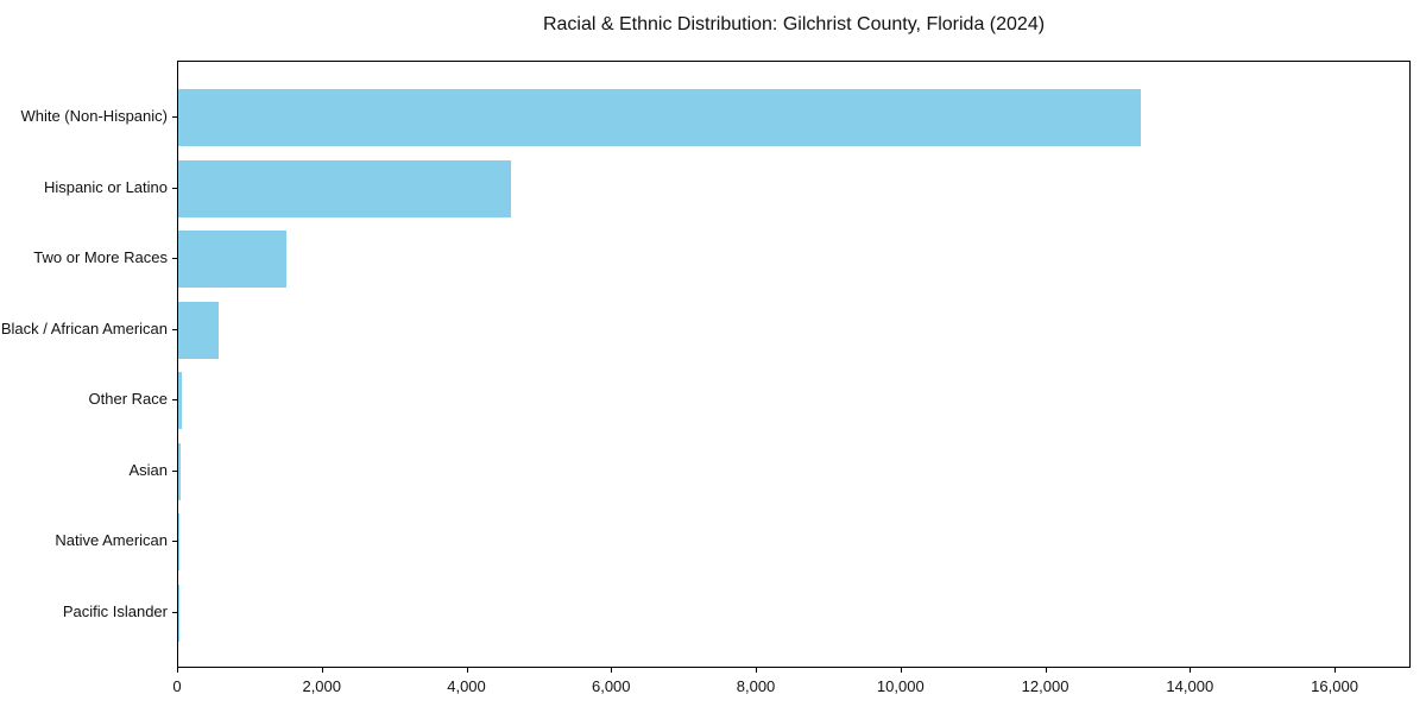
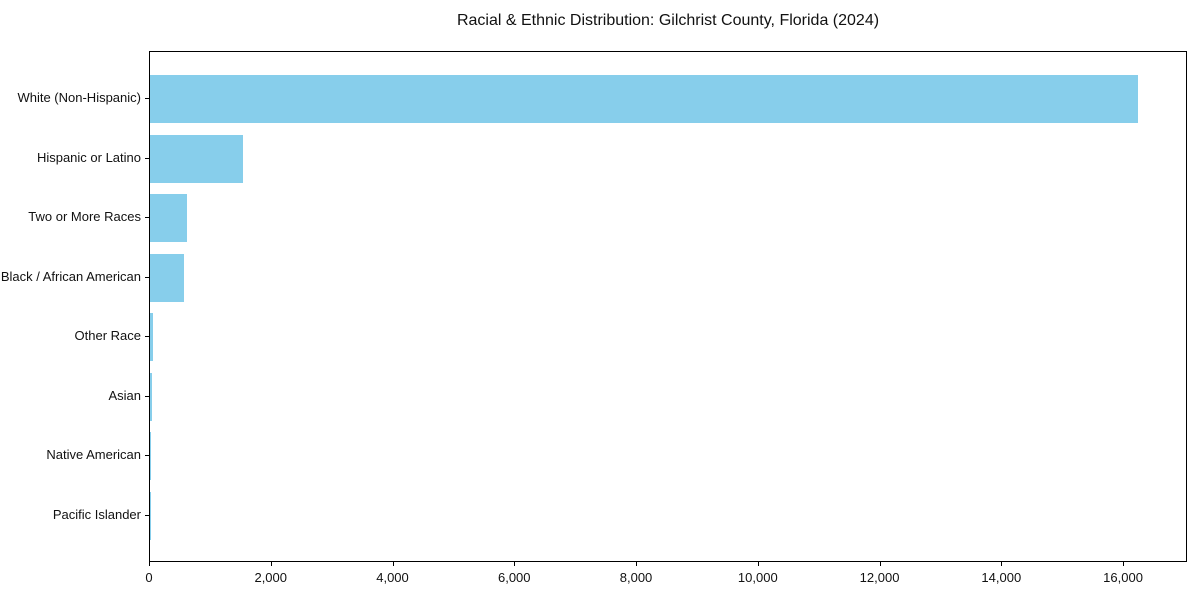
White (Non-Hispanic): 13300 -> 16200
Hispanic or Latino: 4600 -> 1500
Two or More Races: 1500 -> 600
